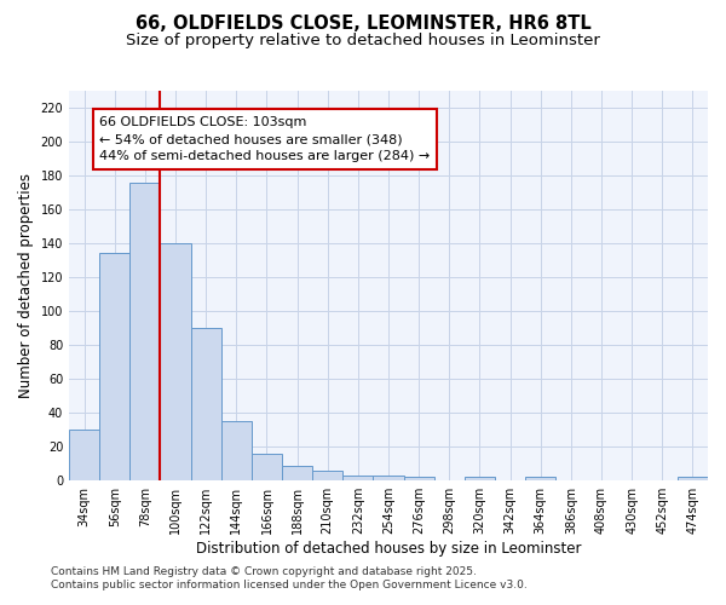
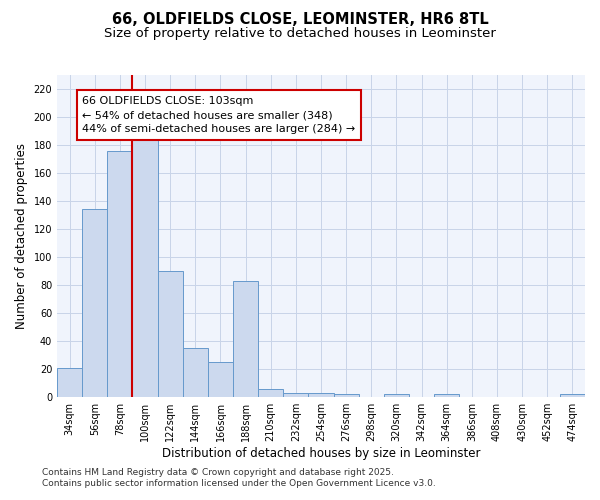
34sqm: 30 -> 21
100sqm: 140 -> 185
166sqm: 16 -> 25
188sqm: 9 -> 83
